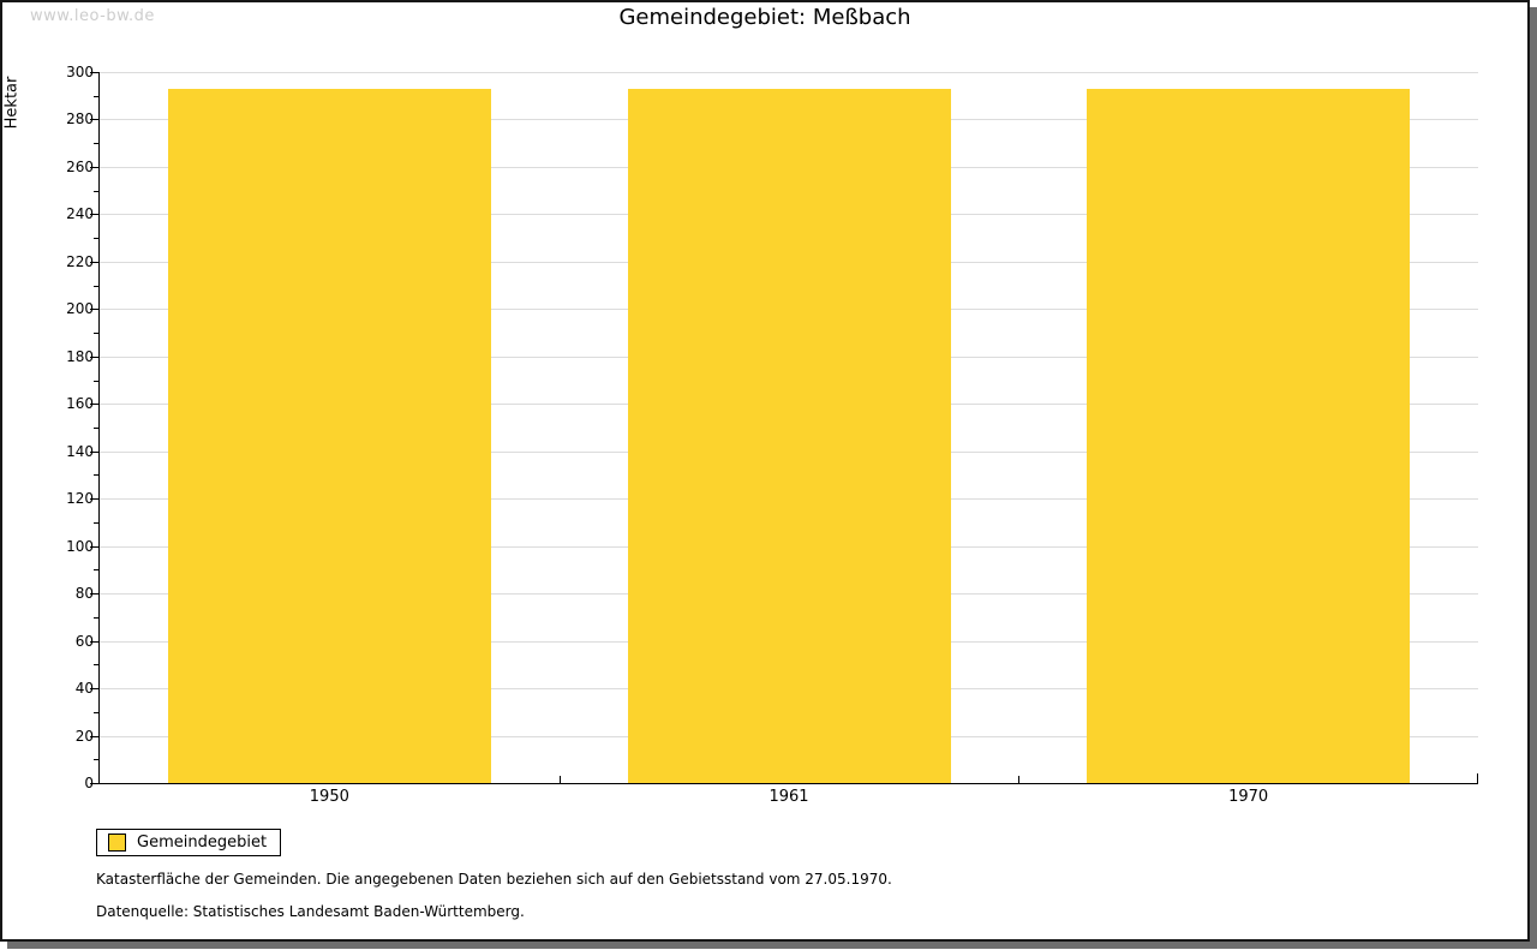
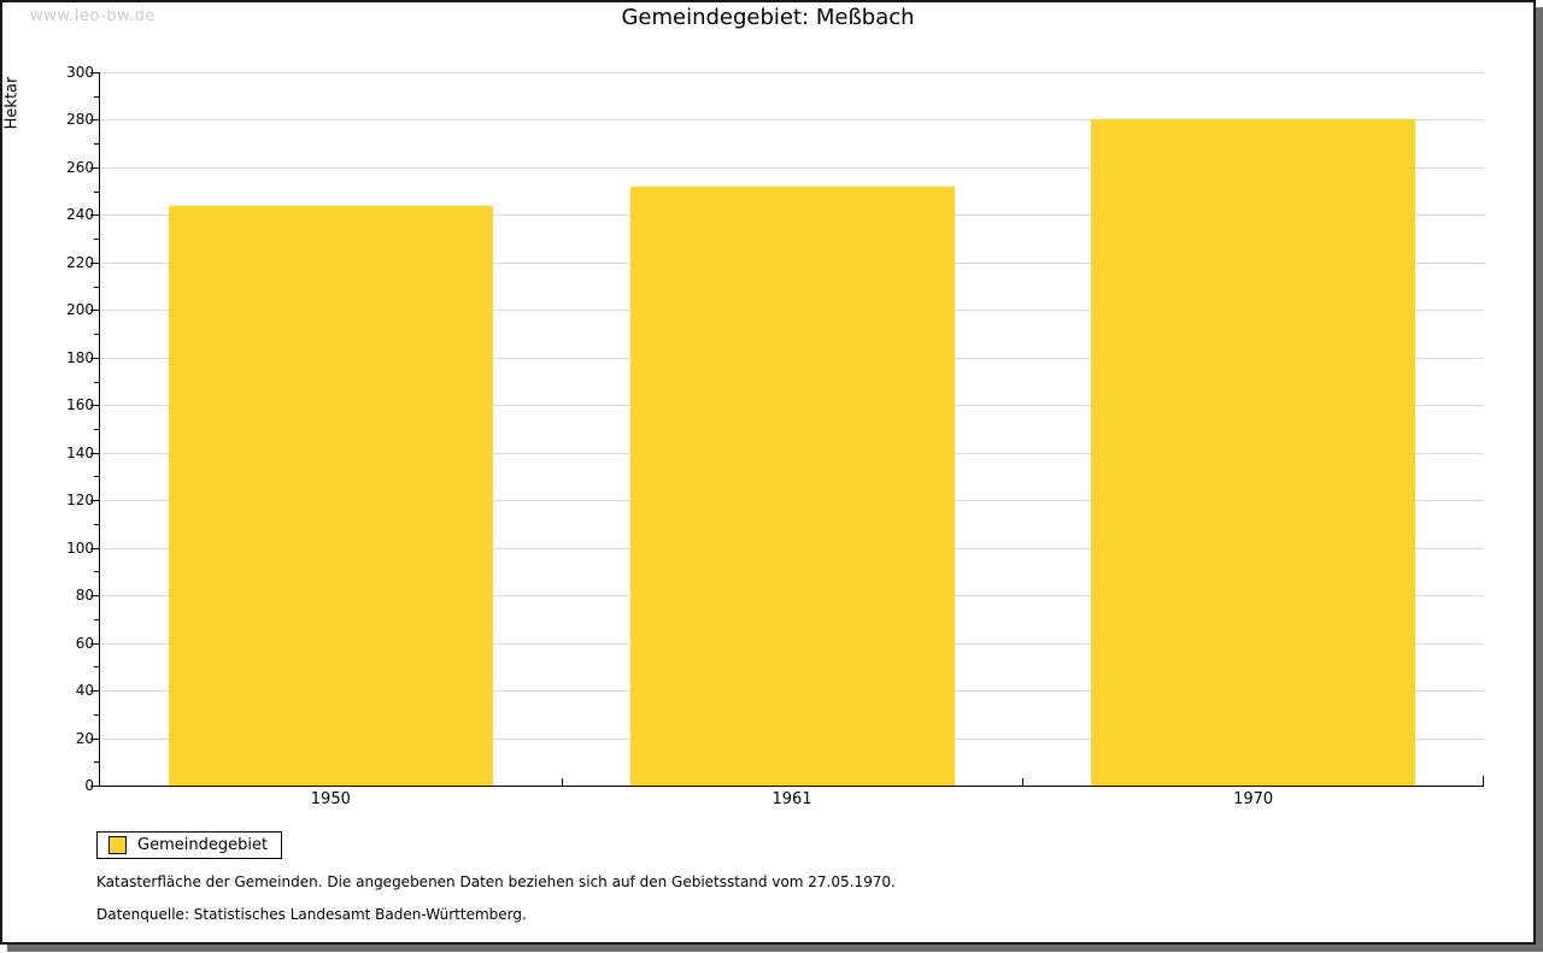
1950: 293 -> 244
1961: 293 -> 252
1970: 293 -> 280
